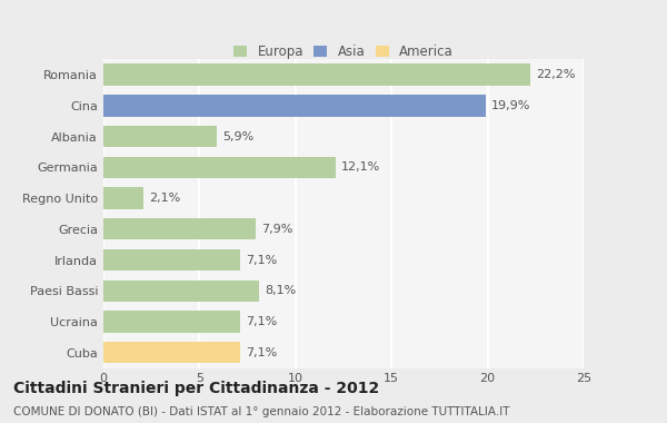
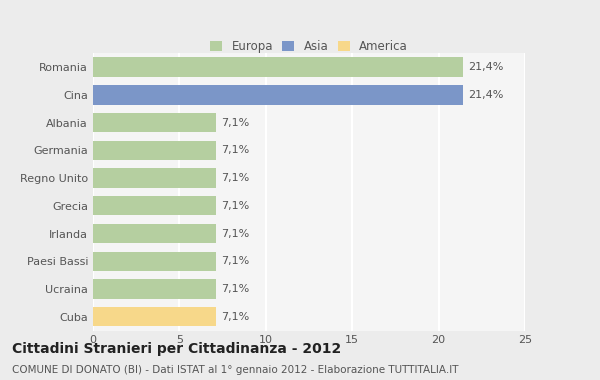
Romania: 22,2% -> 21,4%
Cina: 19,9% -> 21,4%
Albania: 5,9% -> 7,1%
Germania: 12,1% -> 7,1%
Regno Unito: 2,1% -> 7,1%
Grecia: 7,9% -> 7,1%
Paesi Bassi: 8,1% -> 7,1%
